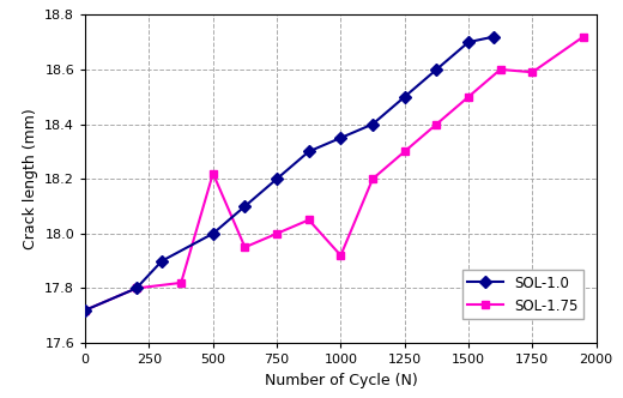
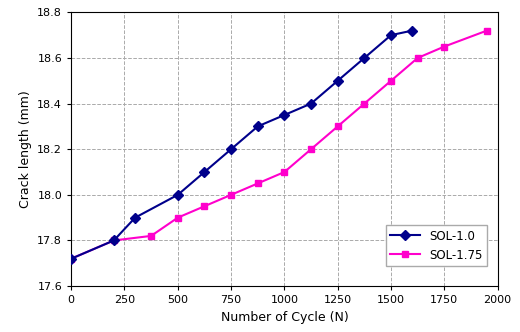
SOL-1.75/500: 18.22 -> 17.90
SOL-1.75/1000: 17.92 -> 18.10
SOL-1.75/1750: 18.59 -> 18.65
